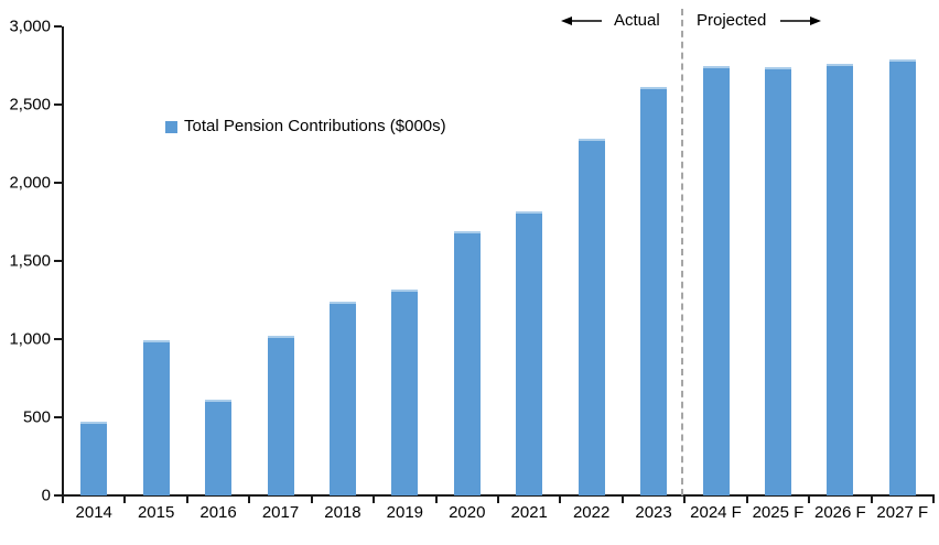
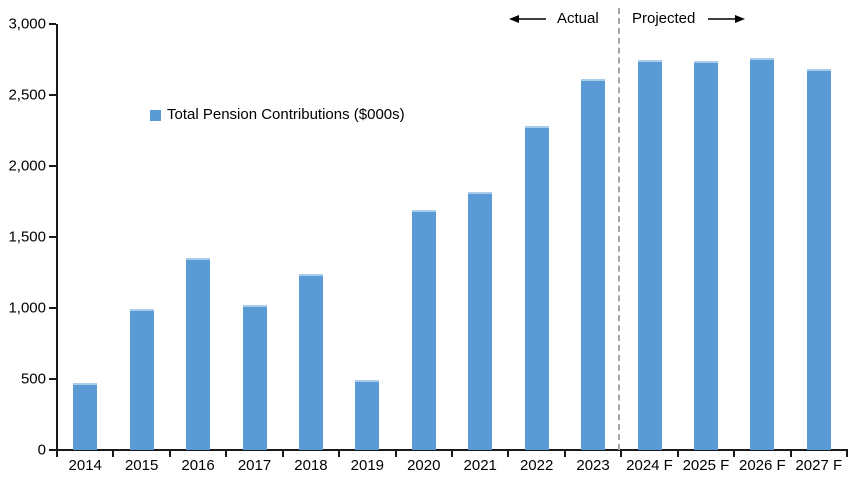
2016: 610 -> 1350
2019: 1320 -> 490
2027 F: 2790 -> 2680
